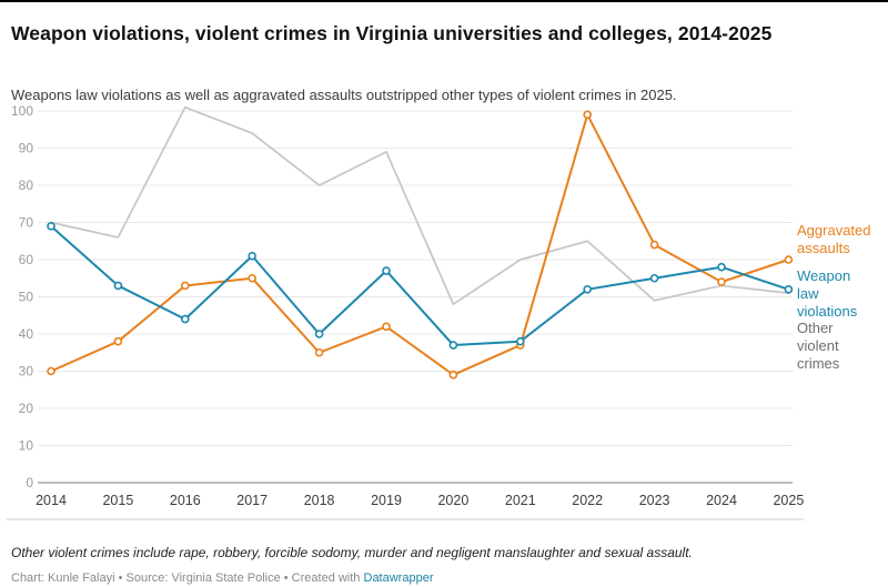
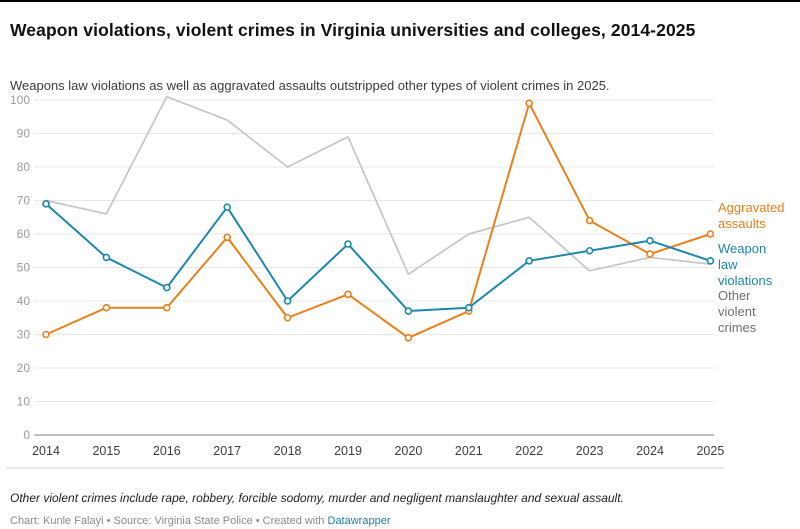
Aggravated assaults/2016: 53 -> 38
Aggravated assaults/2017: 55 -> 59
Weapon law violations/2017: 61 -> 68
